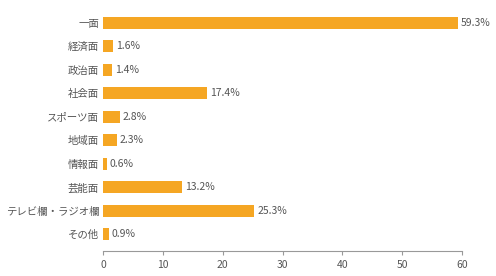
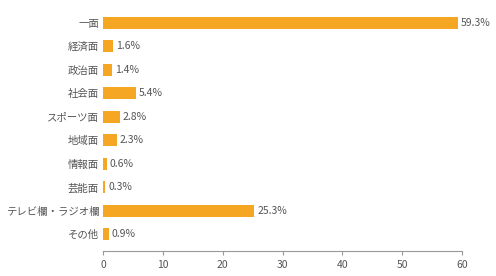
社会面: 17.4% -> 5.4%
芸能面: 13.2% -> 0.3%
